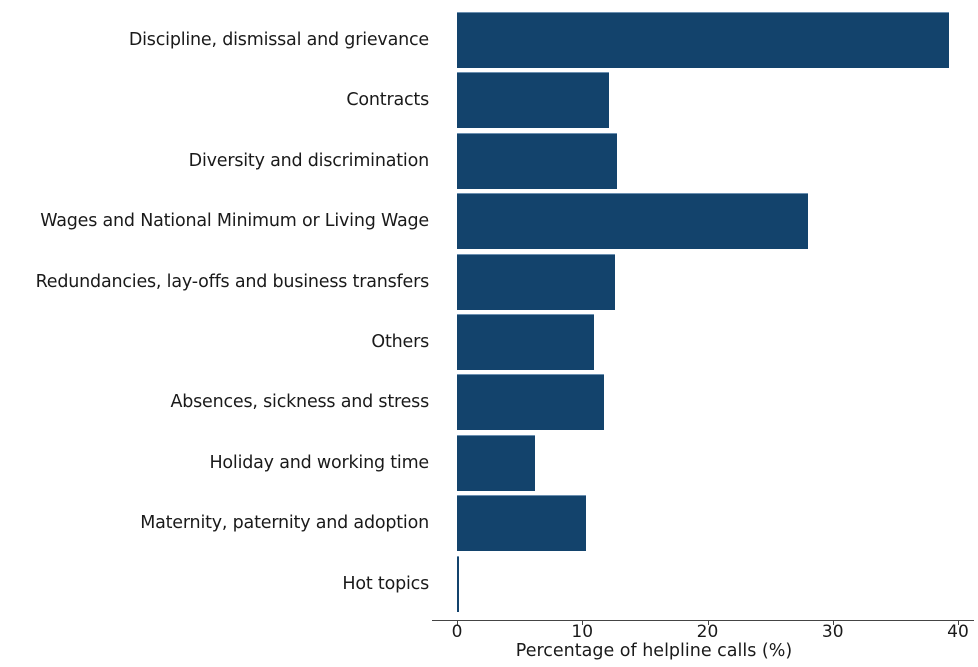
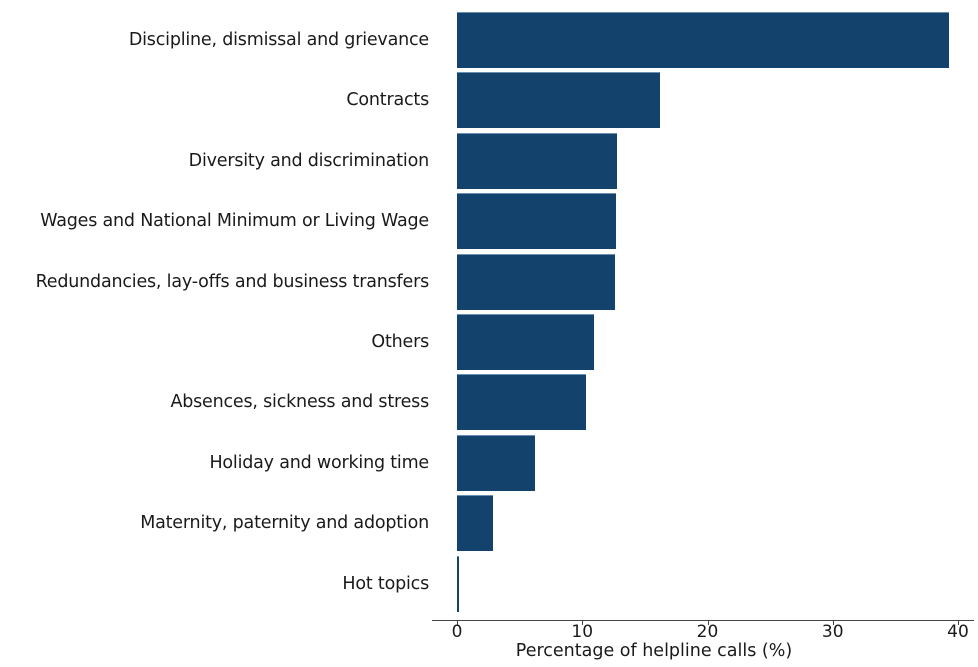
Contracts: 12.1 -> 16.2
Wages and National Minimum or Living Wage: 28.0 -> 12.7
Absences, sickness and stress: 11.7 -> 10.3
Maternity, paternity and adoption: 10.3 -> 2.9
